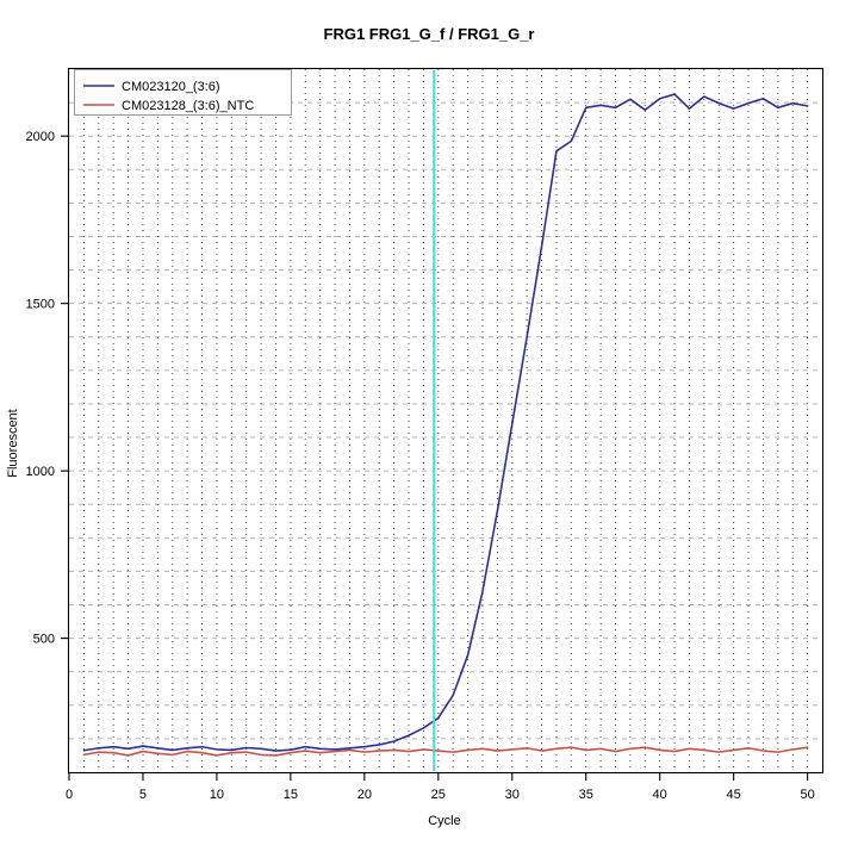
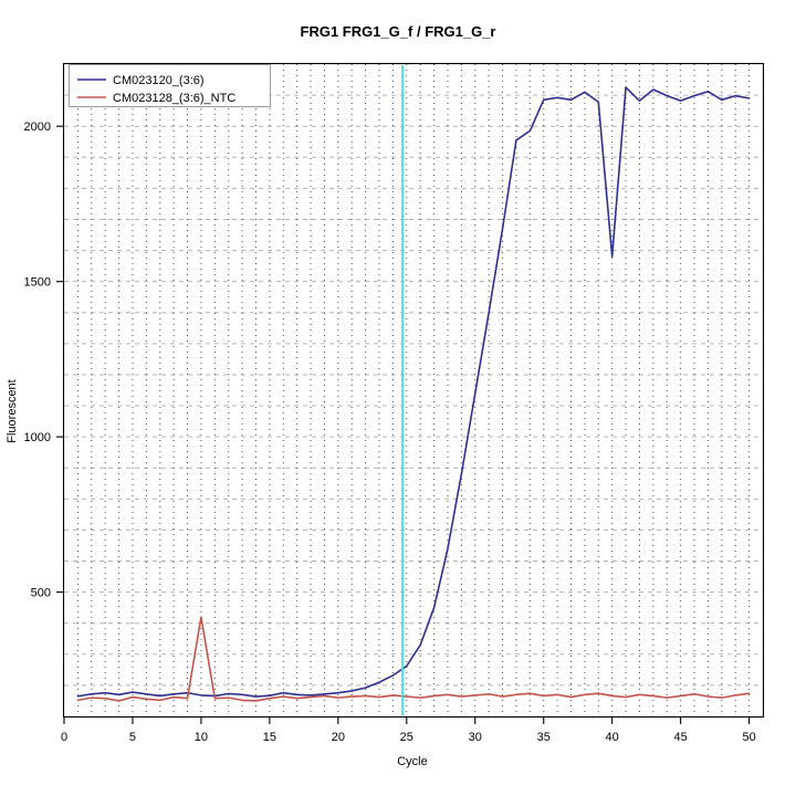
CM023128_(3:6)_NTC/10: 150 -> 420
CM023120_(3:6)/40: 2110 -> 1580
